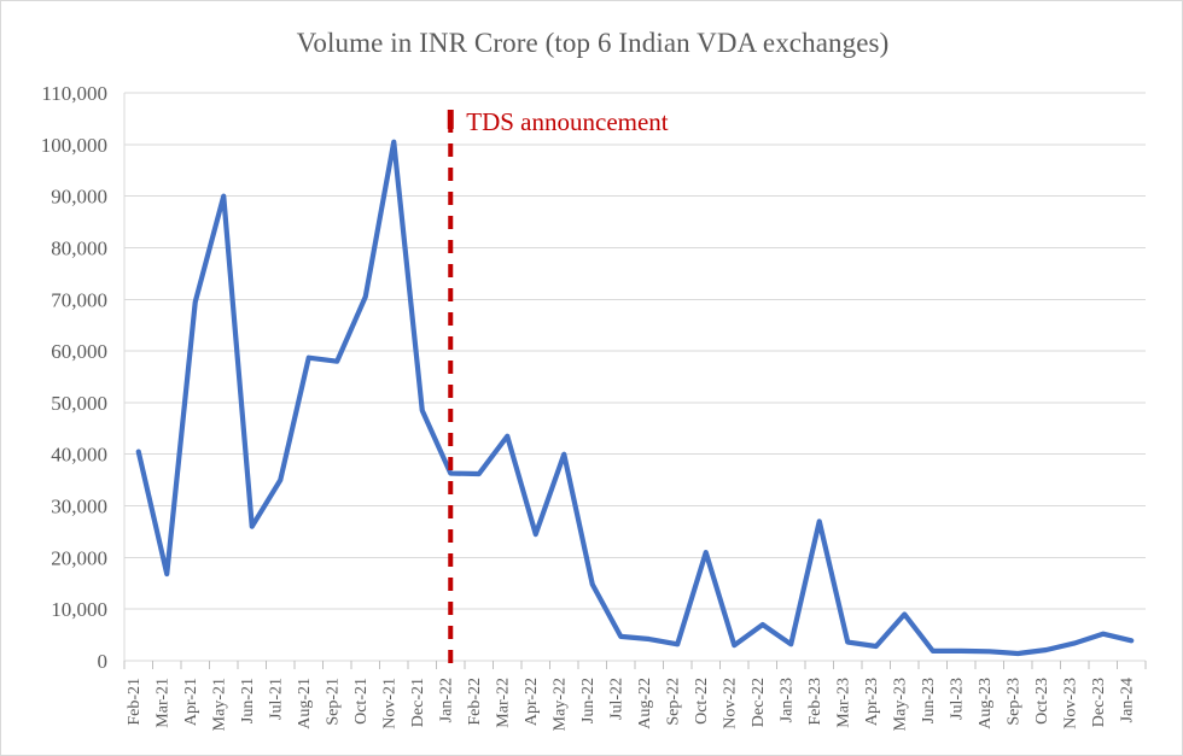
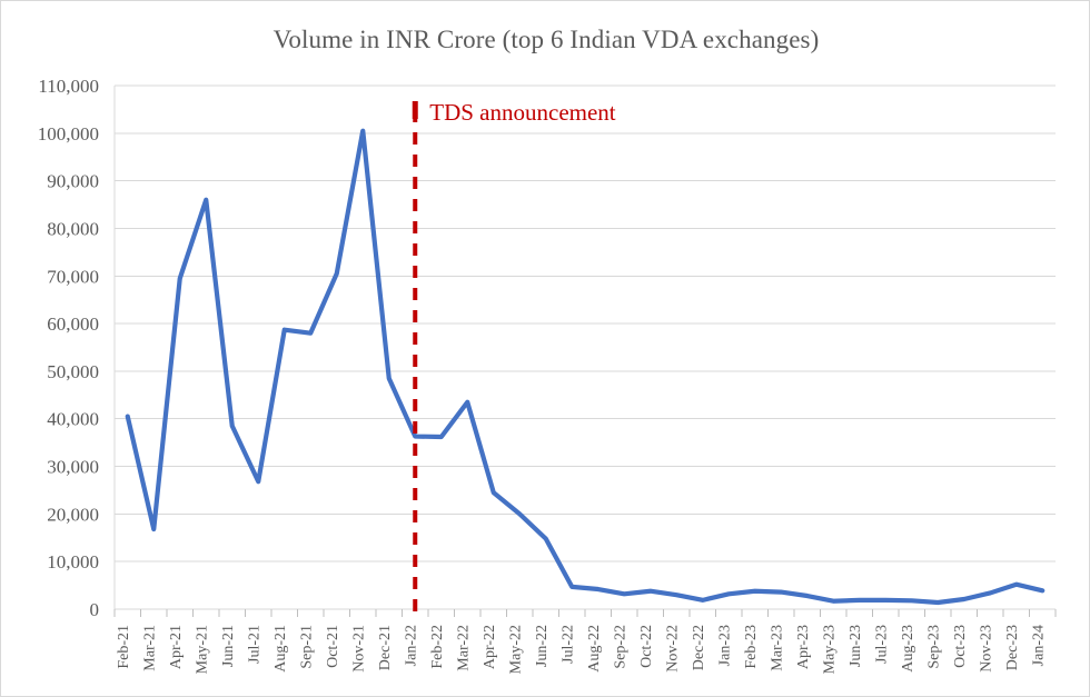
May-21: 90000 -> 86000
Jun-21: 26000 -> 38000
Jul-21: 35000 -> 27000
May-22: 40000 -> 20000
Oct-22: 21000 -> 4000
Dec-22: 7000 -> 2000
Feb-23: 27000 -> 4000
May-23: 9000 -> 2000
